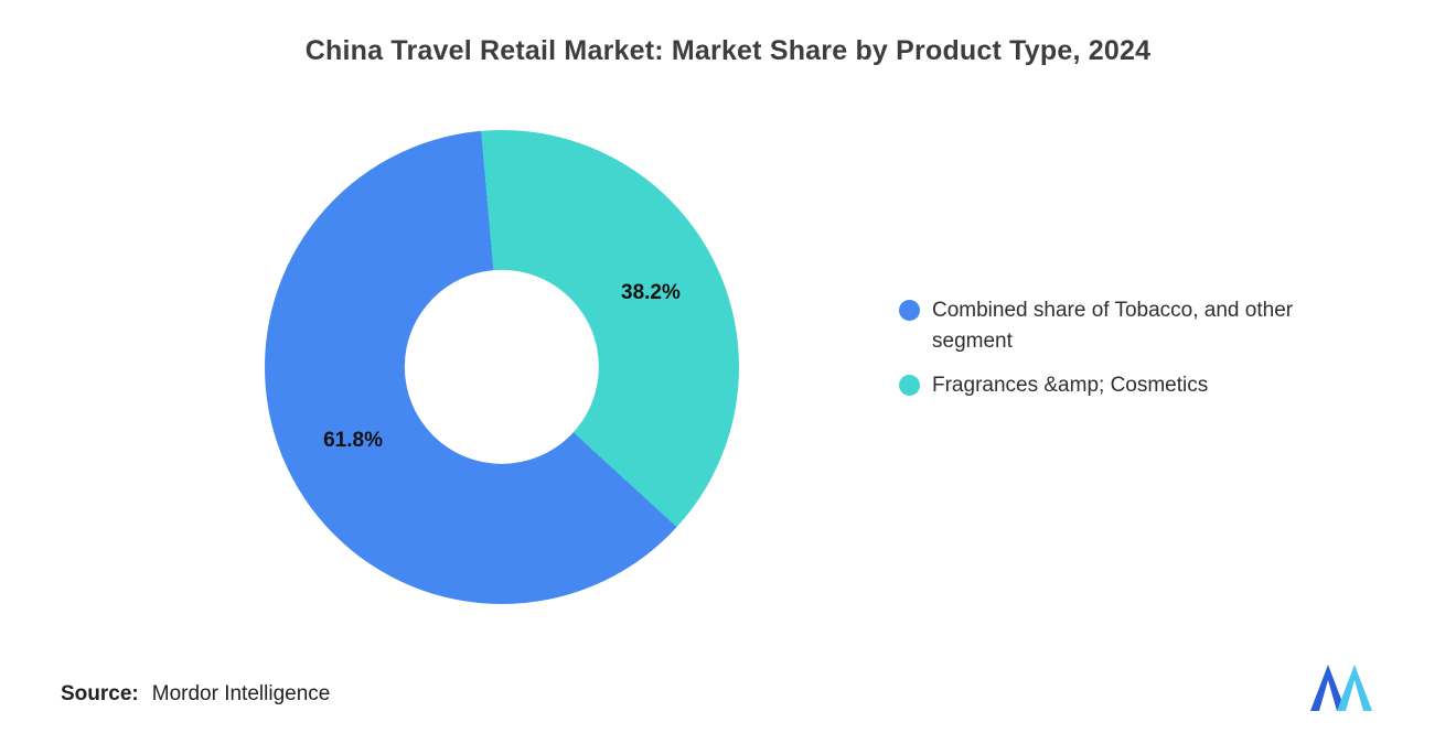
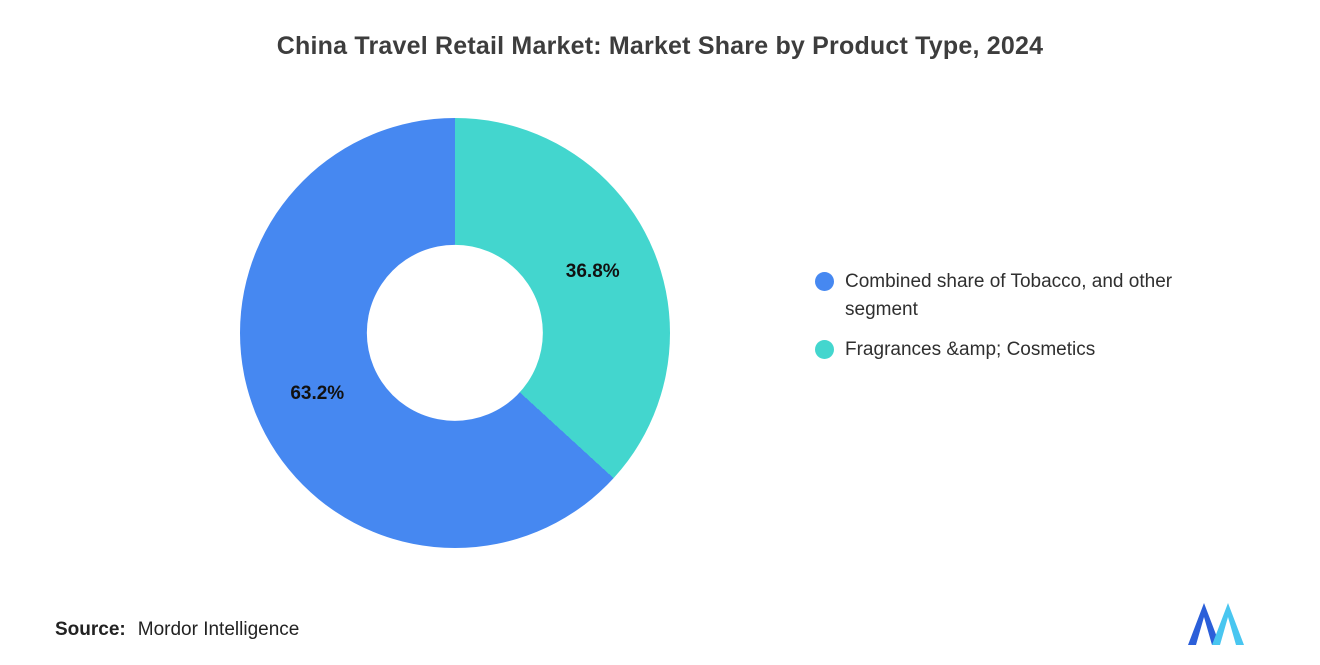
Combined share of Tobacco, and other segment: 61.8% -> 63.2%
Fragrances &amp; Cosmetics: 38.2% -> 36.8%
